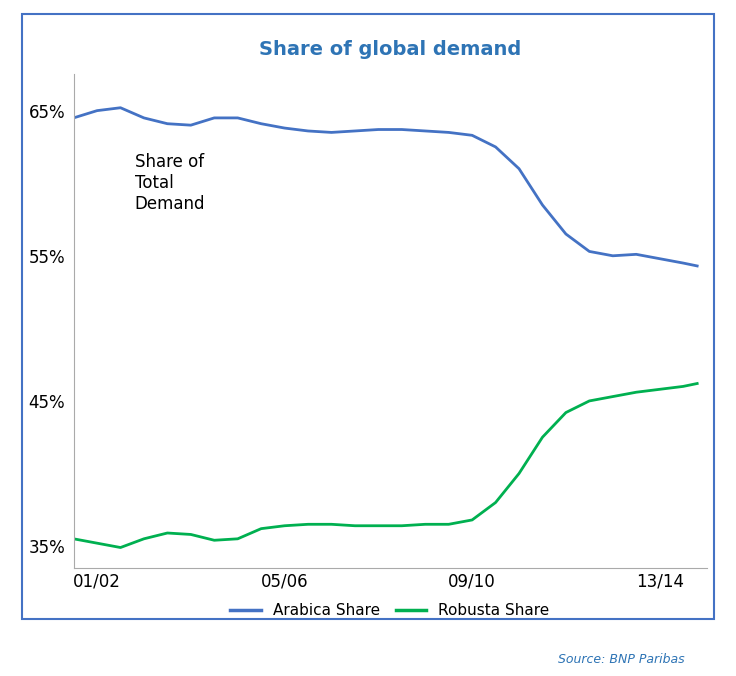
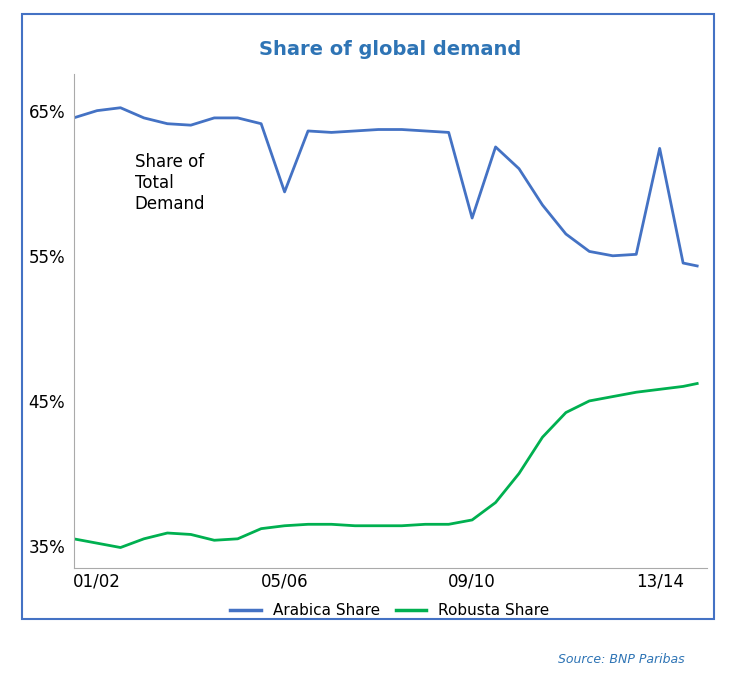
Arabica Share/05/06: 63.8% -> 59.4%
Arabica Share/09/10: 63.3% -> 57.6%
Arabica Share/13/14: 54.8% -> 62.4%
